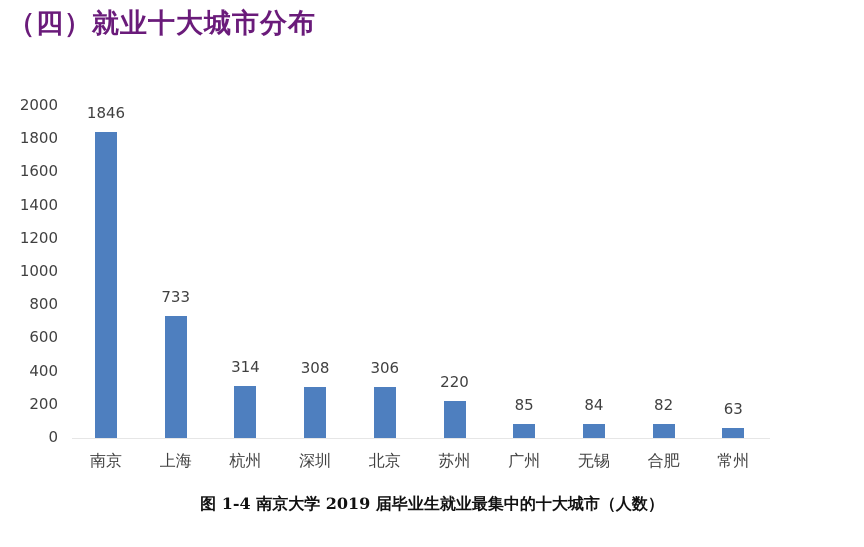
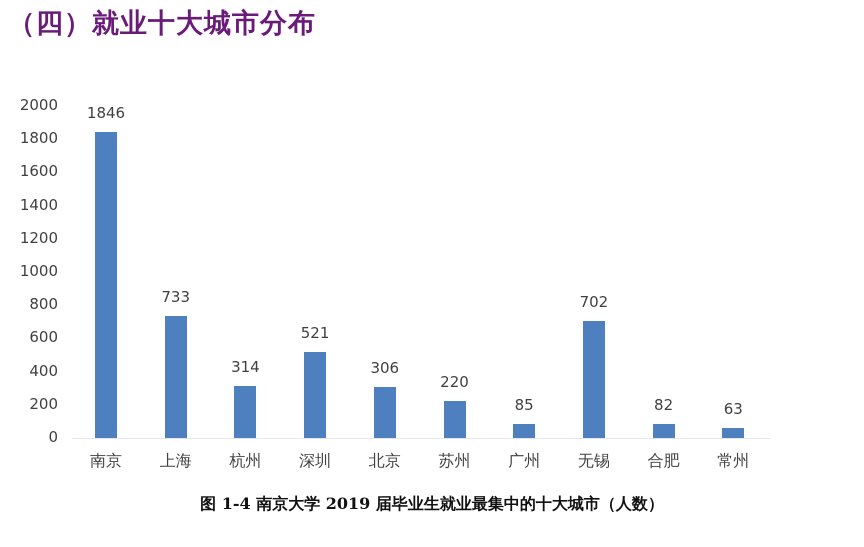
深圳: 308 -> 521
无锡: 84 -> 702
